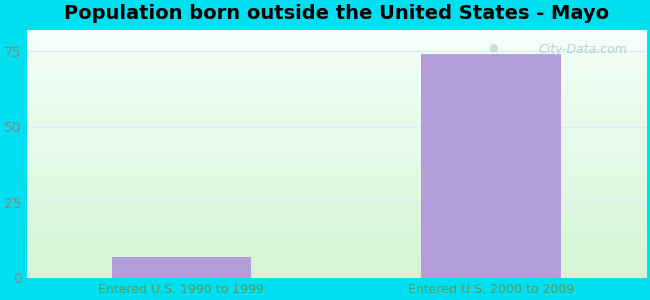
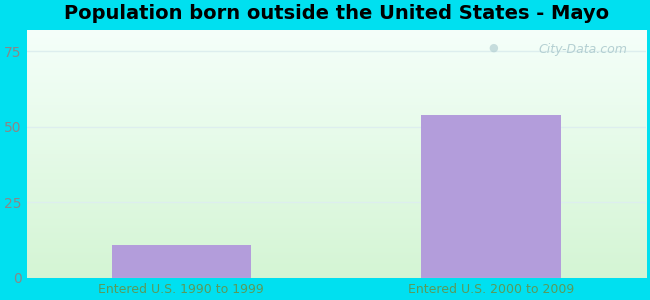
Entered U.S. 1990 to 1999: 7 -> 11
Entered U.S. 2000 to 2009: 74 -> 54
